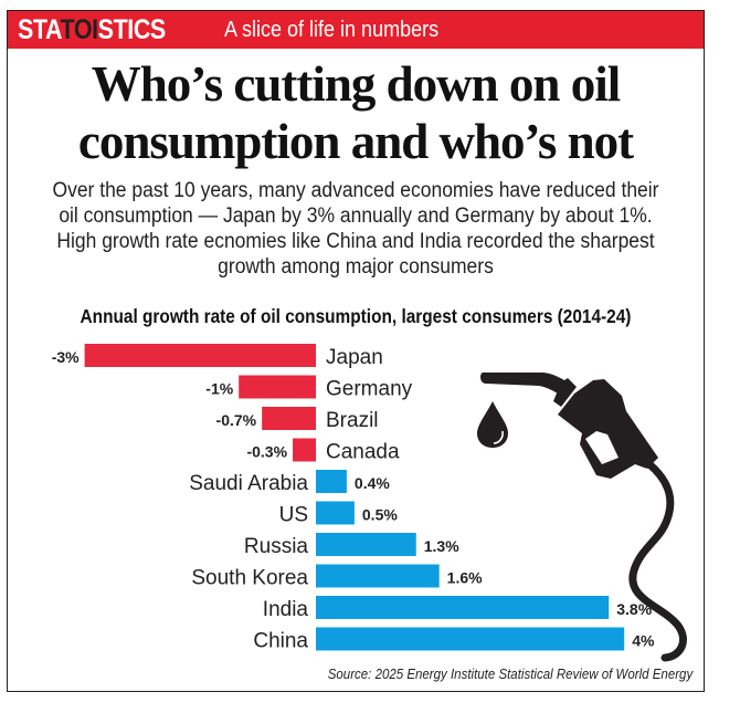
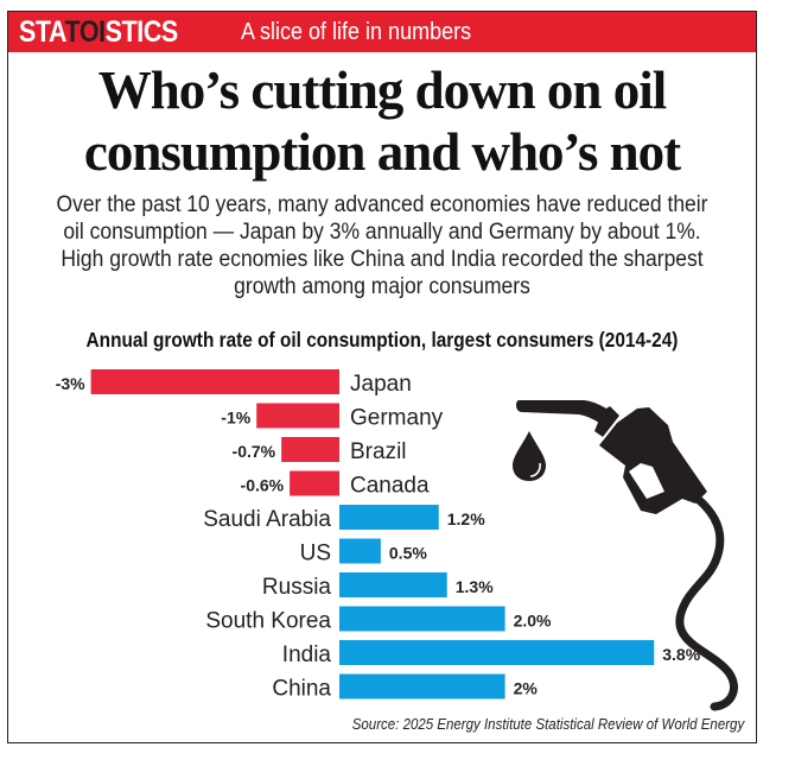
Canada: -0.3% -> -0.6%
Saudi Arabia: 0.4% -> 1.2%
South Korea: 1.6% -> 2.0%
China: 4% -> 2%
